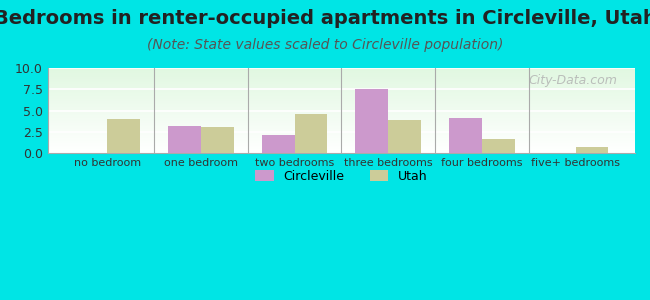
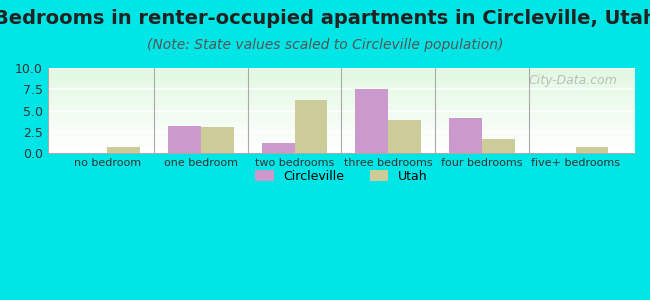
Utah/no bedroom: 4.0 -> 0.8
Circleville/two bedrooms: 2.2 -> 1.2
Utah/two bedrooms: 4.6 -> 6.2
